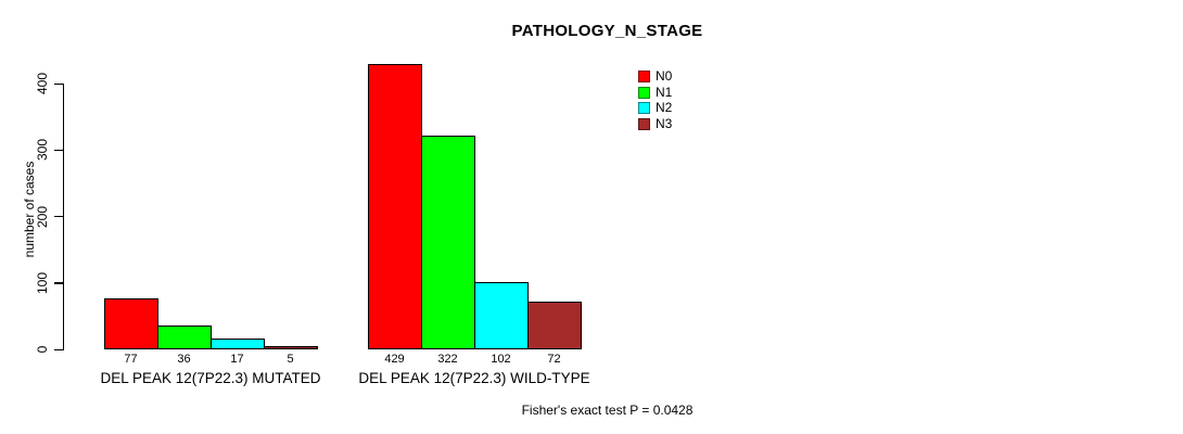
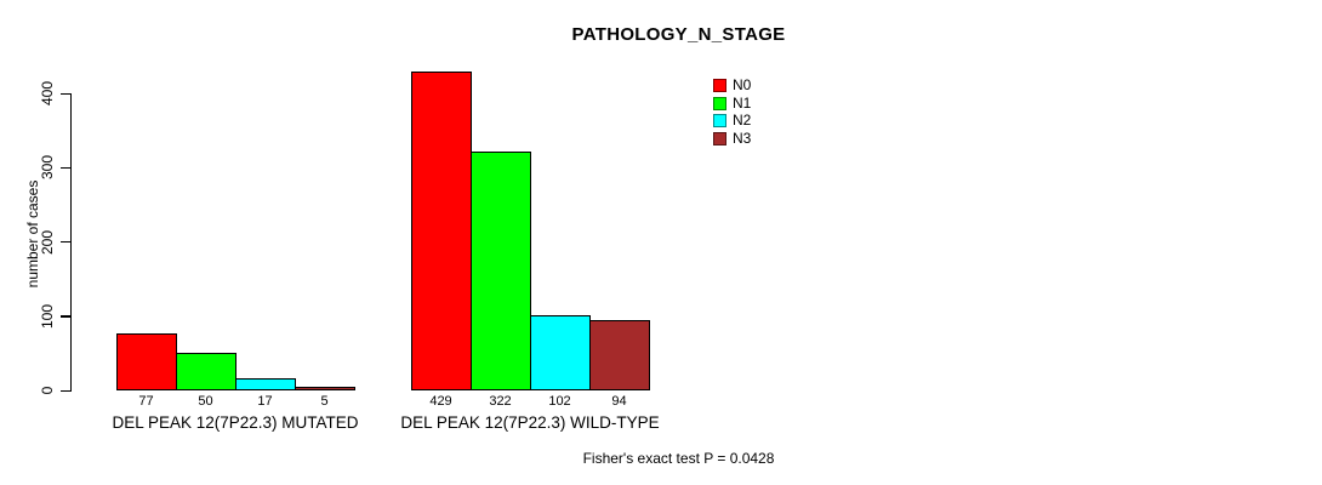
N1/DEL PEAK 12(7P22.3) MUTATED: 36 -> 50
N3/DEL PEAK 12(7P22.3) WILD-TYPE: 72 -> 94
